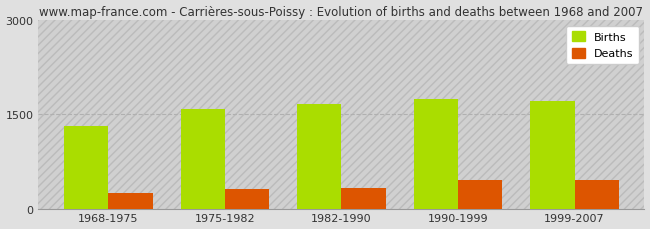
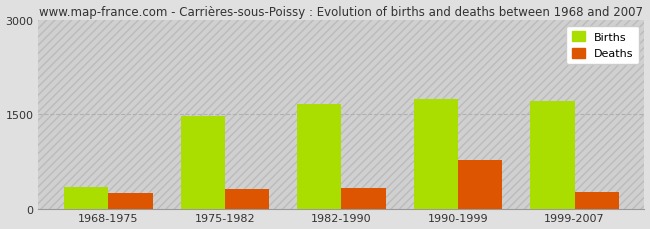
Births/1968-1975: 1320 -> 340
Births/1975-1982: 1580 -> 1480
Deaths/1990-1999: 450 -> 780
Deaths/1999-2007: 450 -> 260
